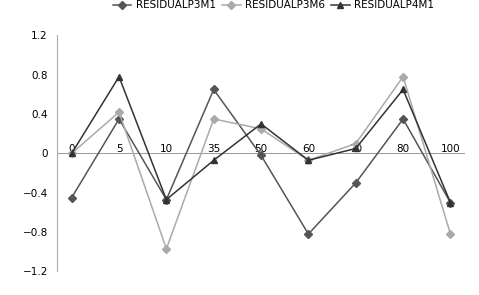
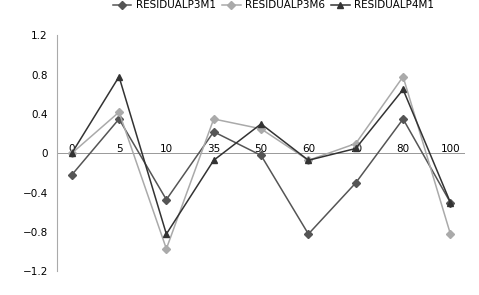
RESIDUALP3M1/0: -0.45 -> -0.22
RESIDUALP4M1/10: -0.47 -> -0.82
RESIDUALP3M1/35: 0.65 -> 0.22
